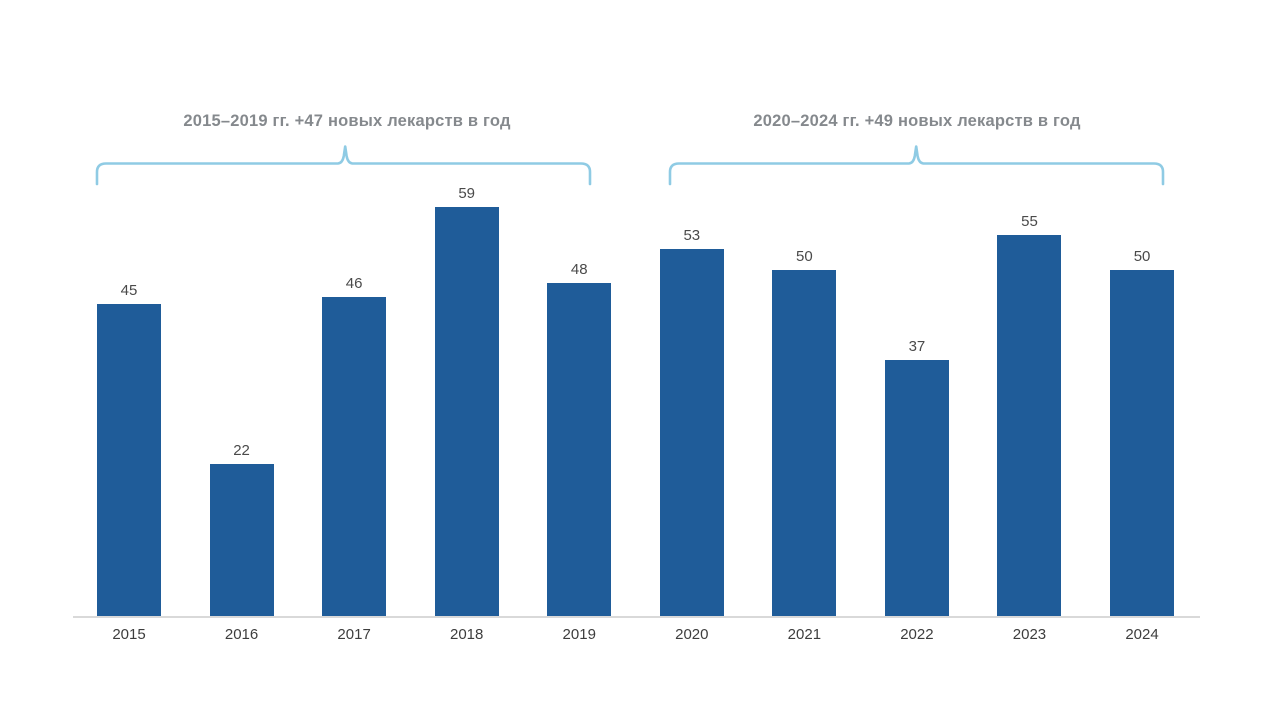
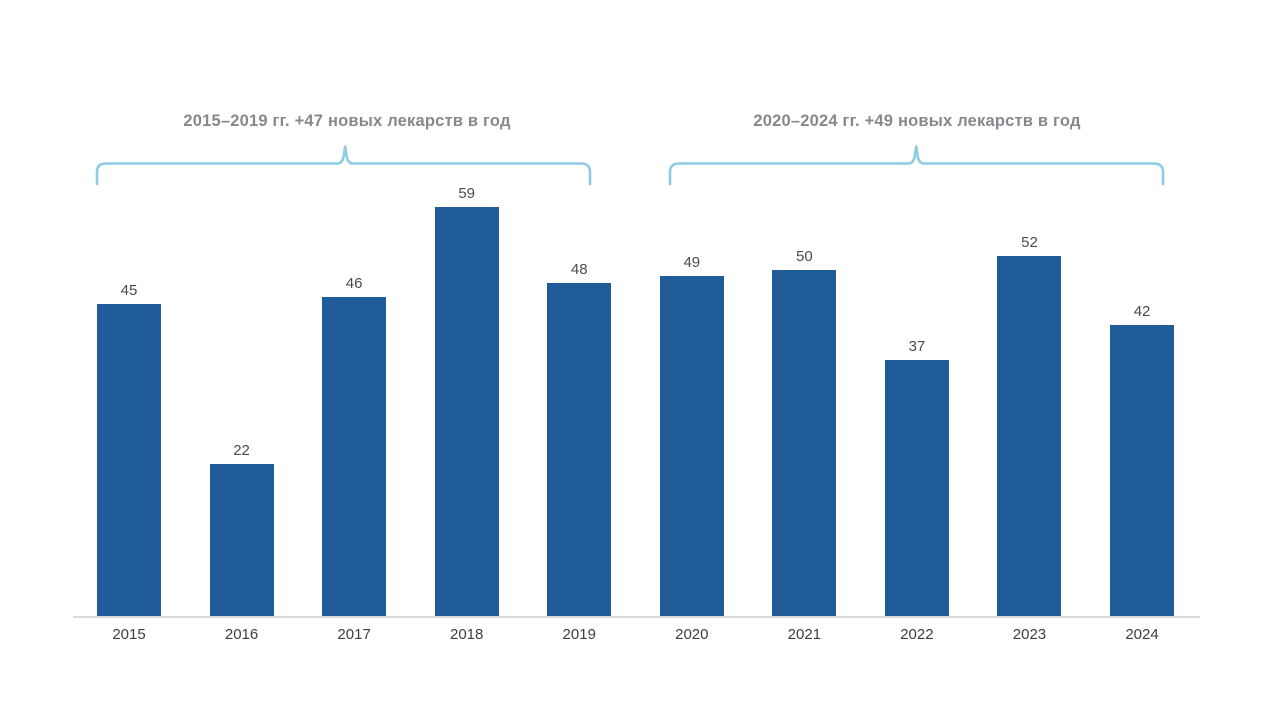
2020: 53 -> 49
2023: 55 -> 52
2024: 50 -> 42
